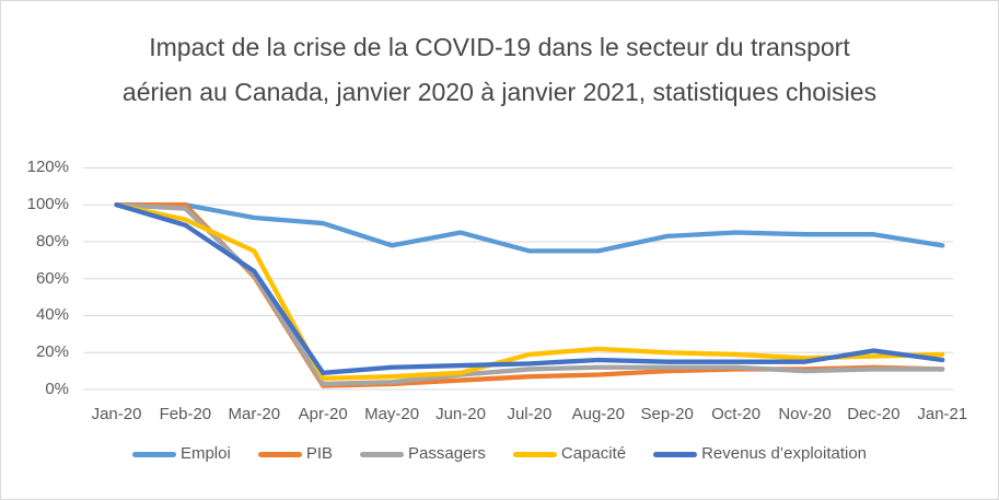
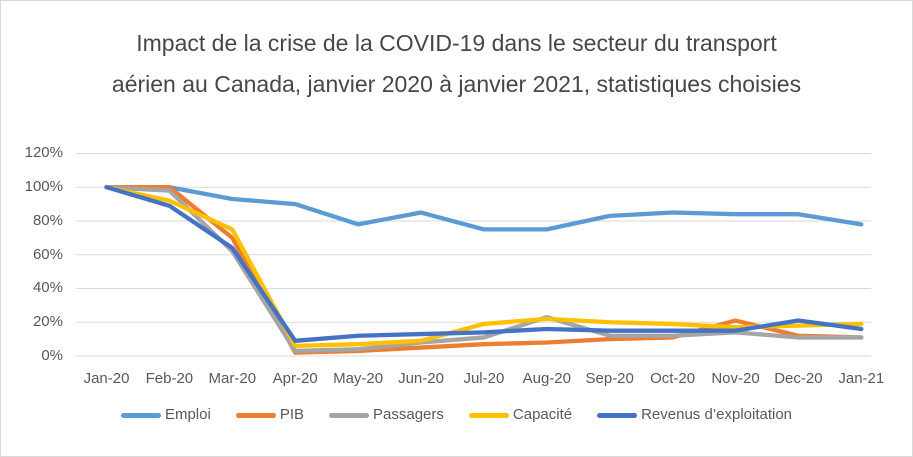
PIB/Mar-20: 61% -> 70%
Passagers/Aug-20: 12% -> 23%
PIB/Nov-20: 11% -> 21%
Passagers/Nov-20: 10% -> 14%
